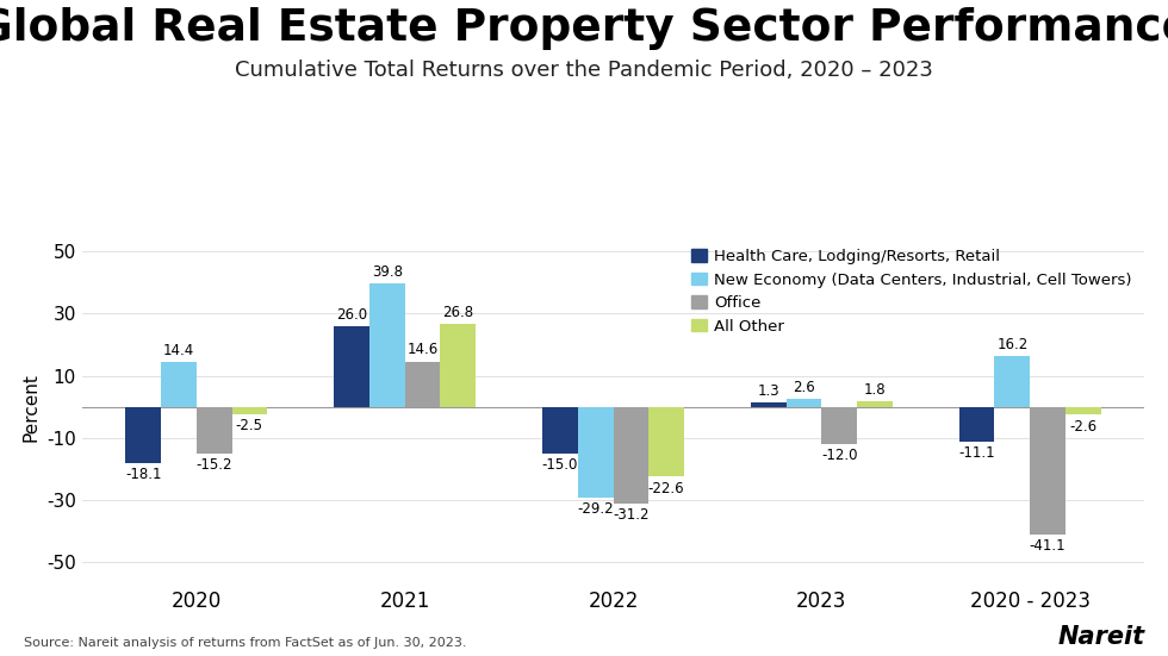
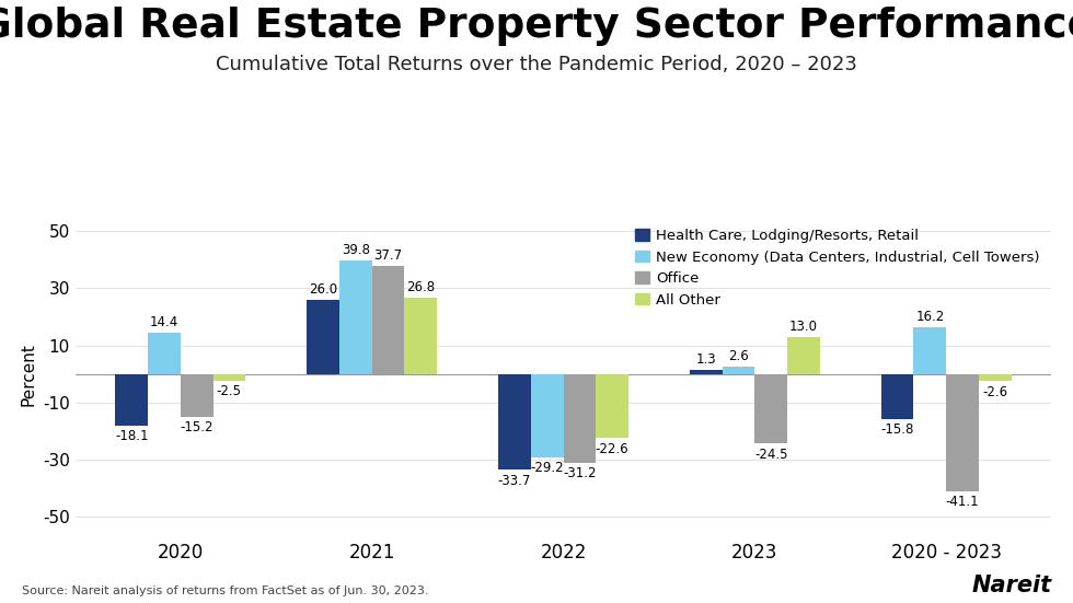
Office/2021: 14.6 -> 37.7
Health Care, Lodging/Resorts, Retail/2022: -15.0 -> -33.7
Office/2023: -12.0 -> -24.5
All Other/2023: 1.8 -> 13.0
Health Care, Lodging/Resorts, Retail/2020 - 2023: -11.1 -> -15.8
